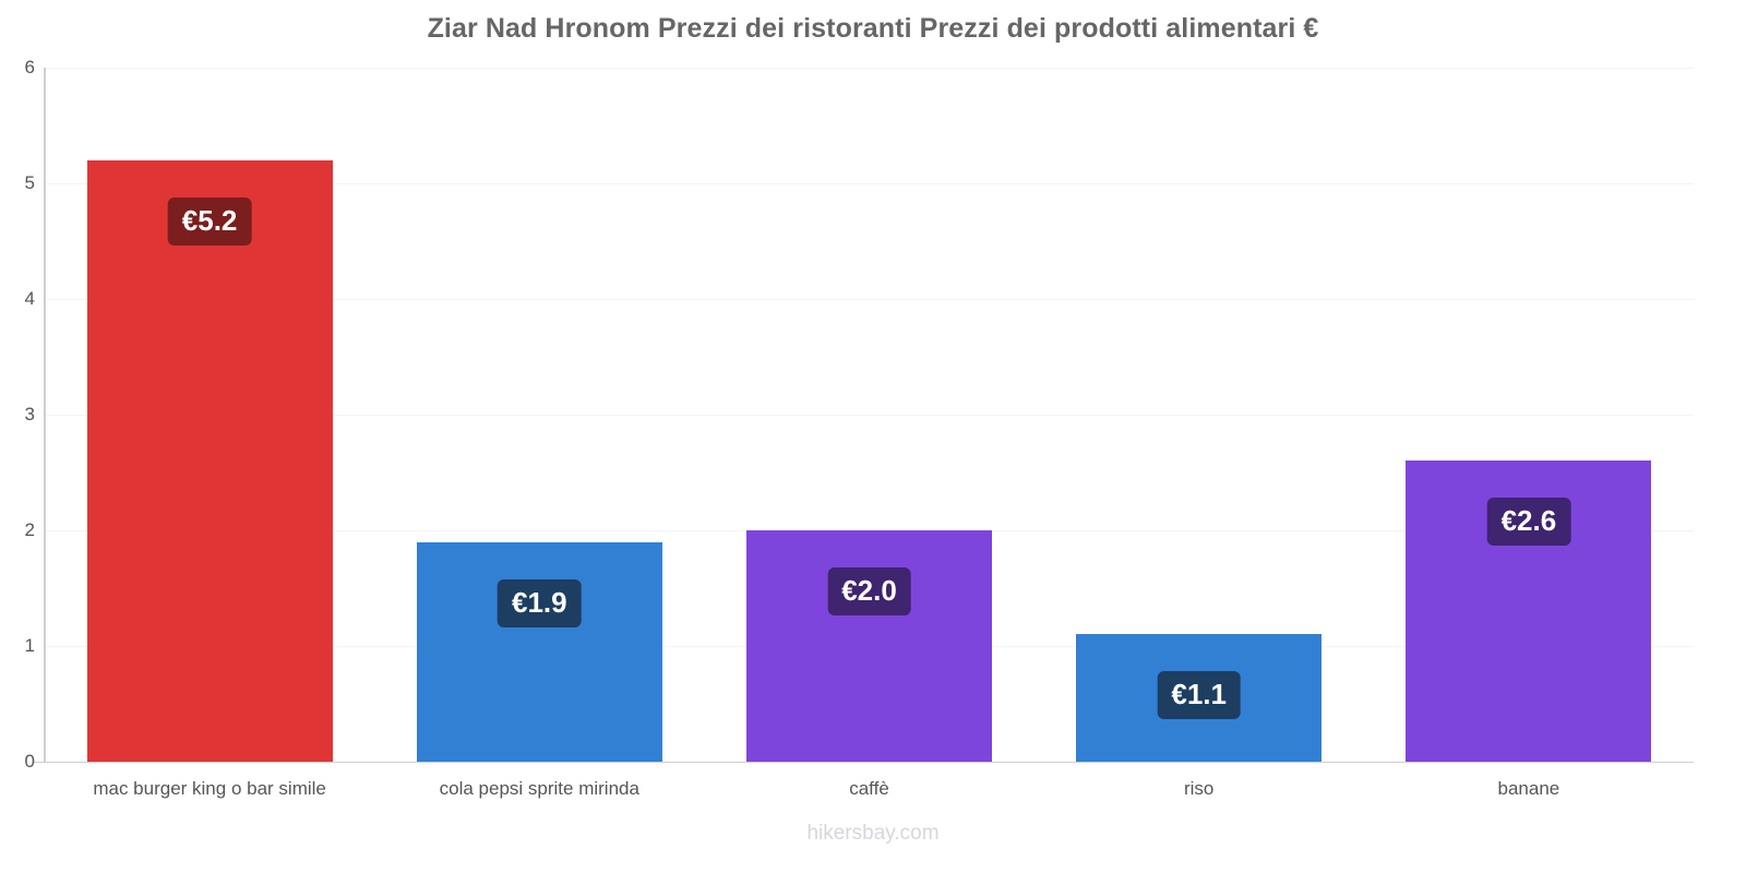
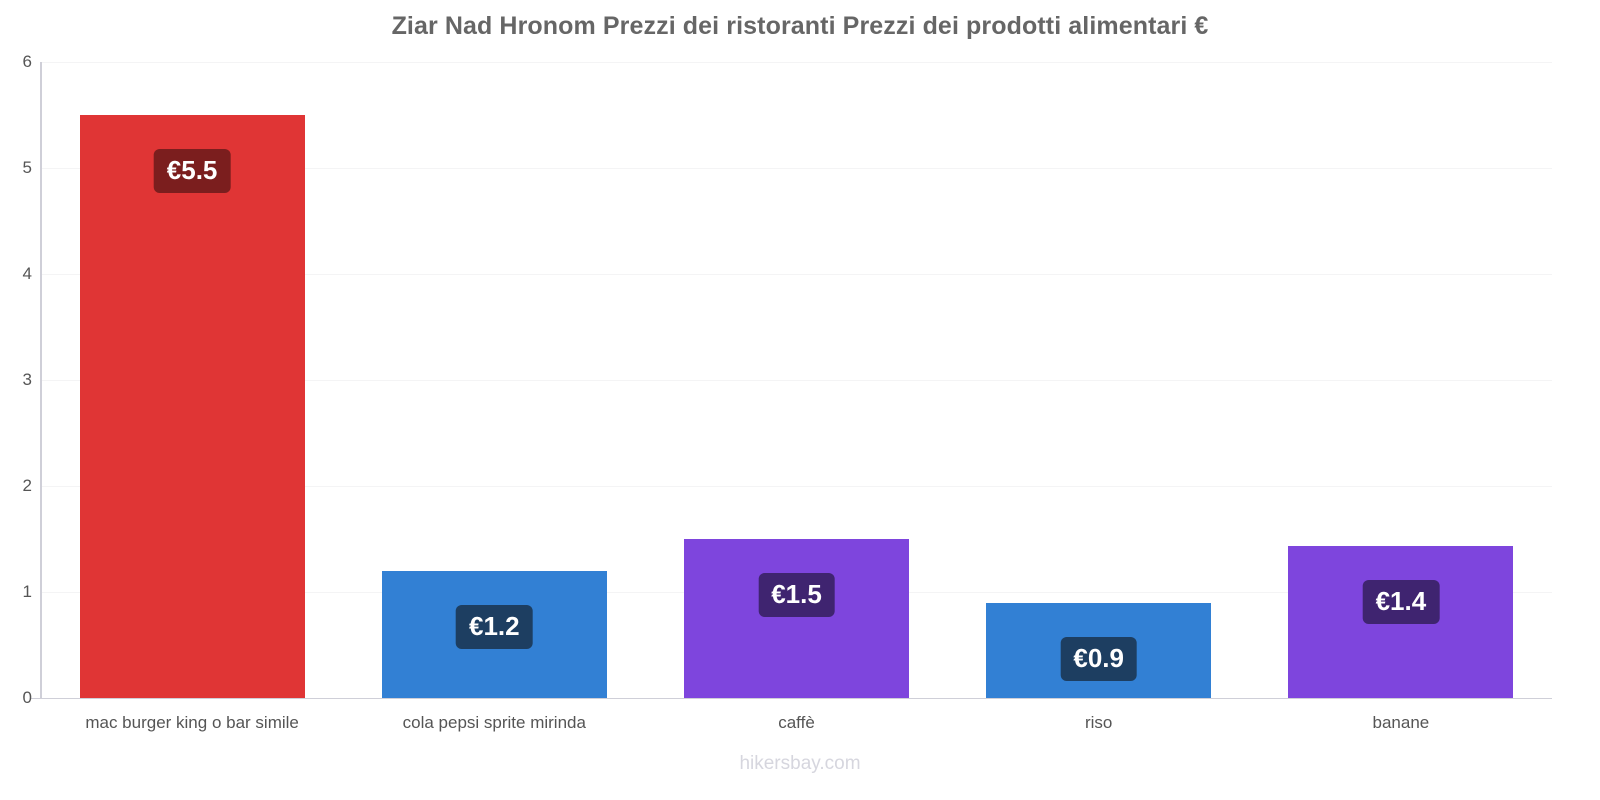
mac burger king o bar simile: €5.2 -> €5.5
cola pepsi sprite mirinda: €1.9 -> €1.2
caffè: €2.0 -> €1.5
riso: €1.1 -> €0.9
banane: €2.6 -> €1.4
